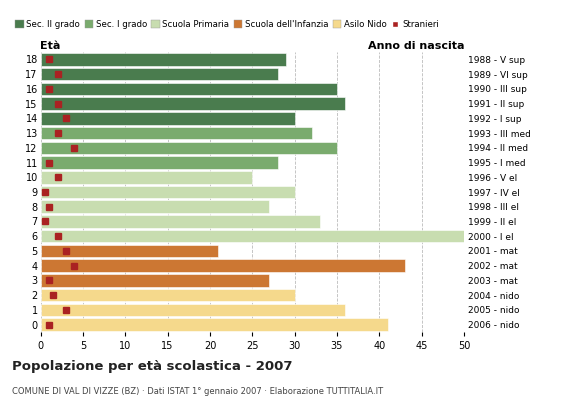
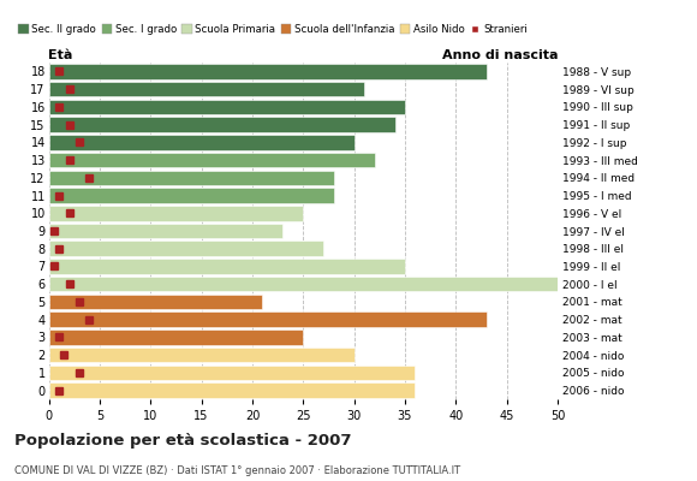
18: 29 -> 43
17: 28 -> 31
15: 36 -> 34
12: 35 -> 28
9: 30 -> 23
7: 33 -> 35
3: 27 -> 25
0: 41 -> 36
